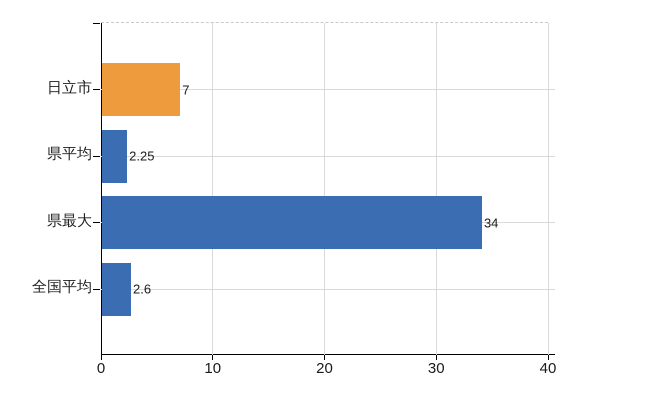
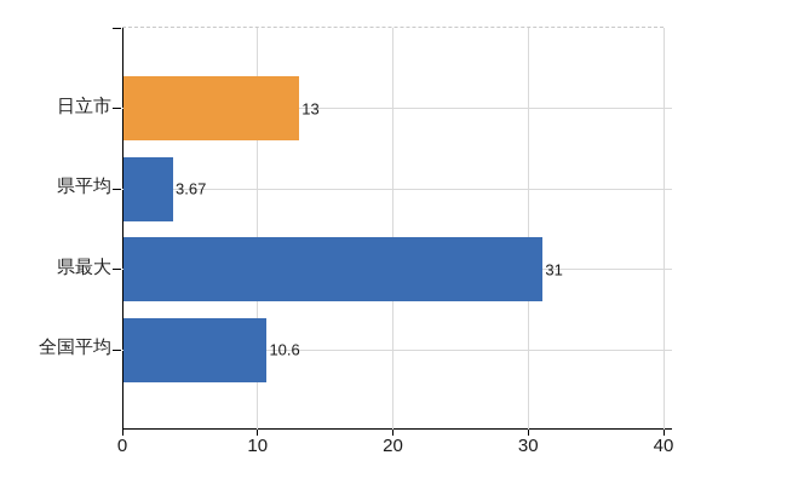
日立市: 7 -> 13
県平均: 2.25 -> 3.67
県最大: 34 -> 31
全国平均: 2.6 -> 10.6
